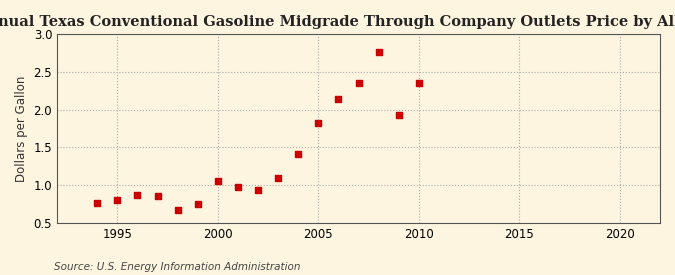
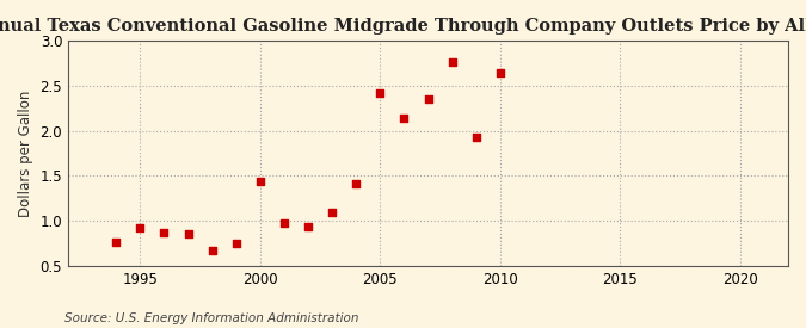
1995: 0.80 -> 0.92
2000: 1.06 -> 1.44
2005: 1.83 -> 2.42
2010: 2.36 -> 2.64
